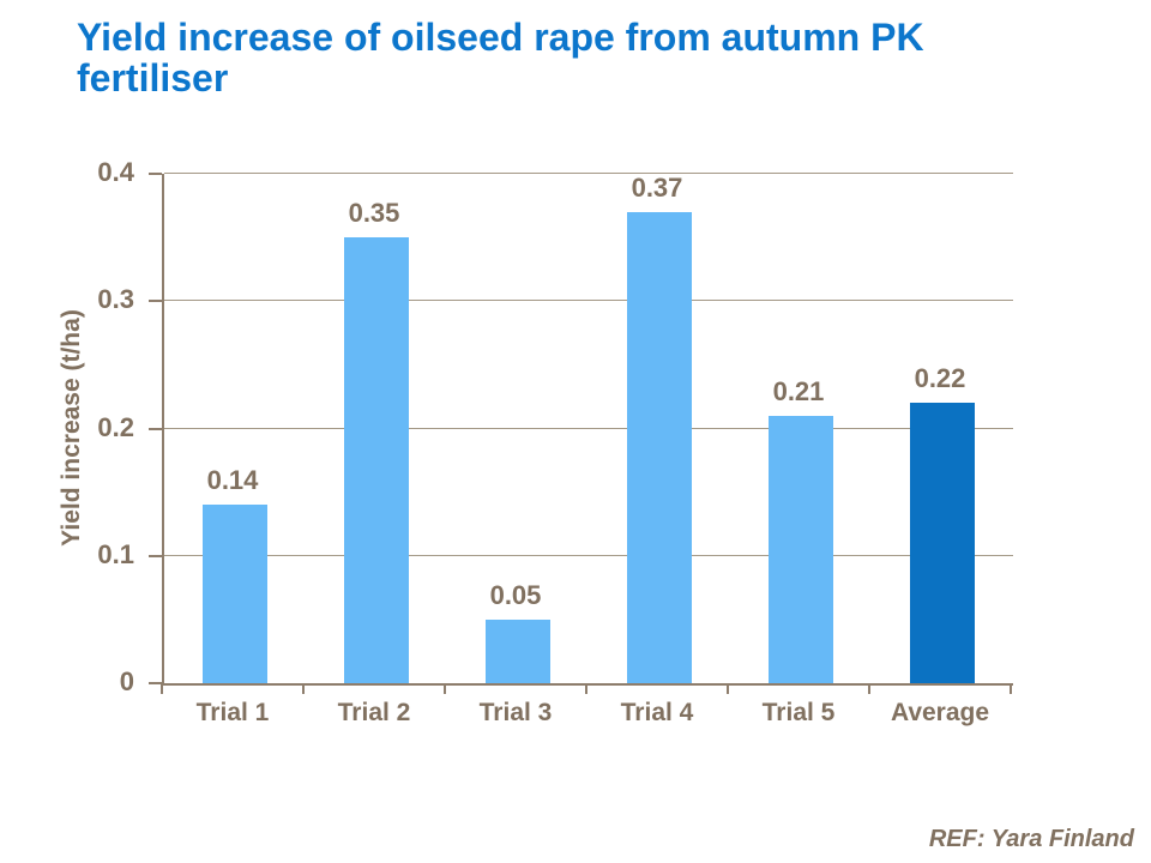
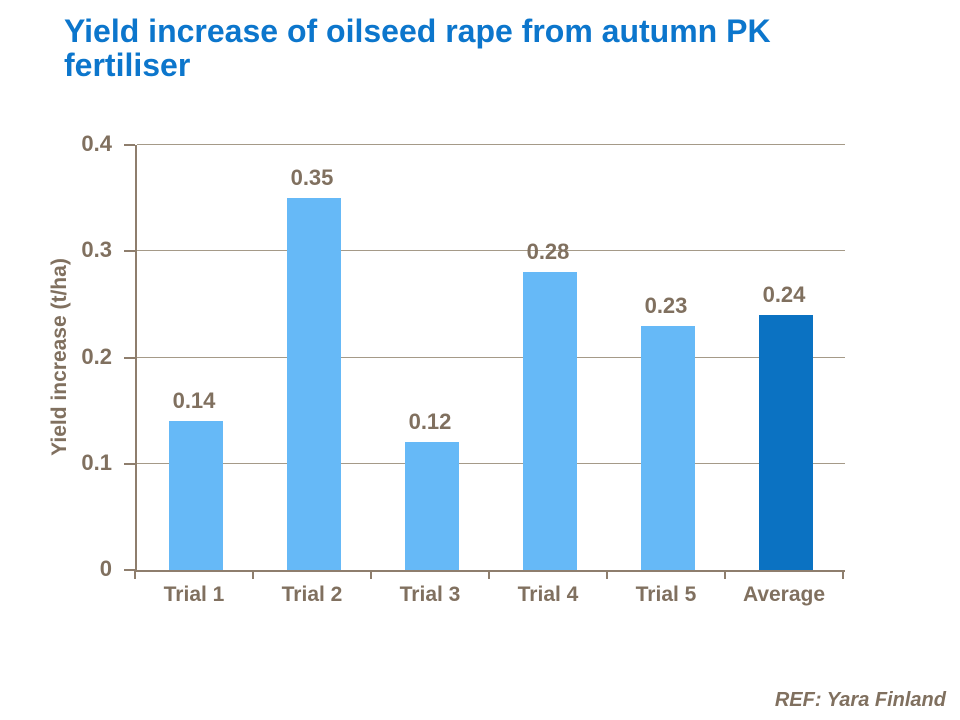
Trial 3: 0.05 -> 0.12
Trial 4: 0.37 -> 0.28
Trial 5: 0.21 -> 0.23
Average: 0.22 -> 0.24
